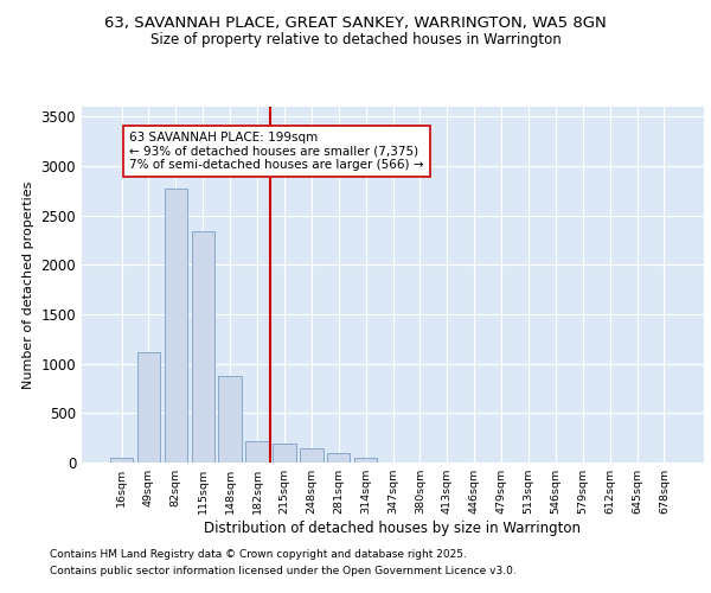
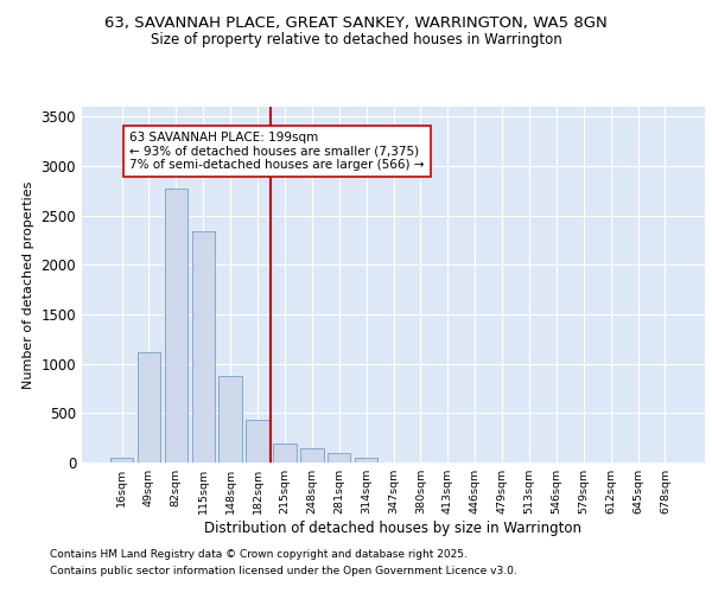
182sqm: 220 -> 430
